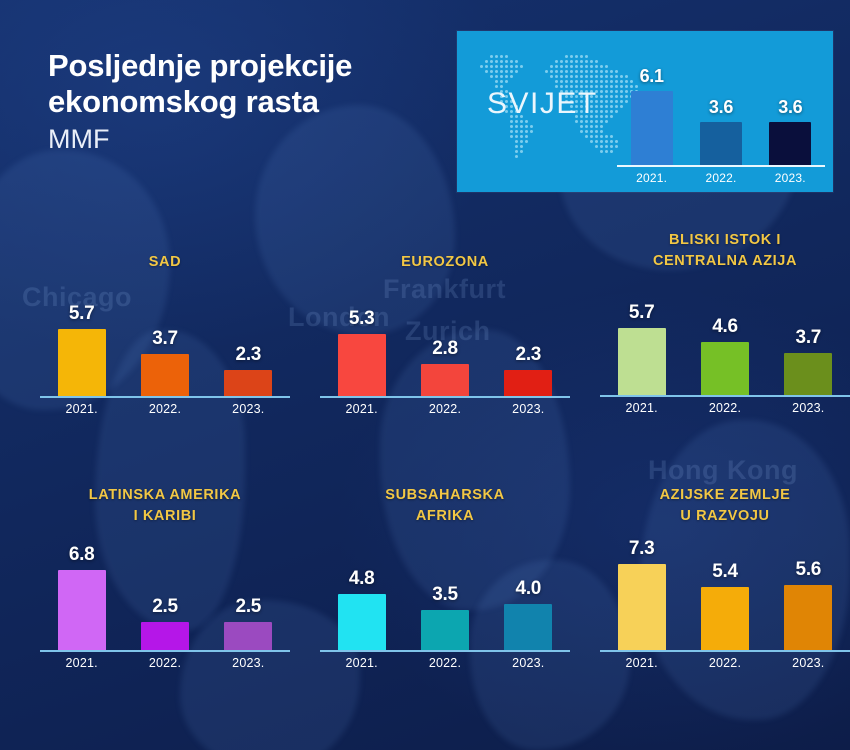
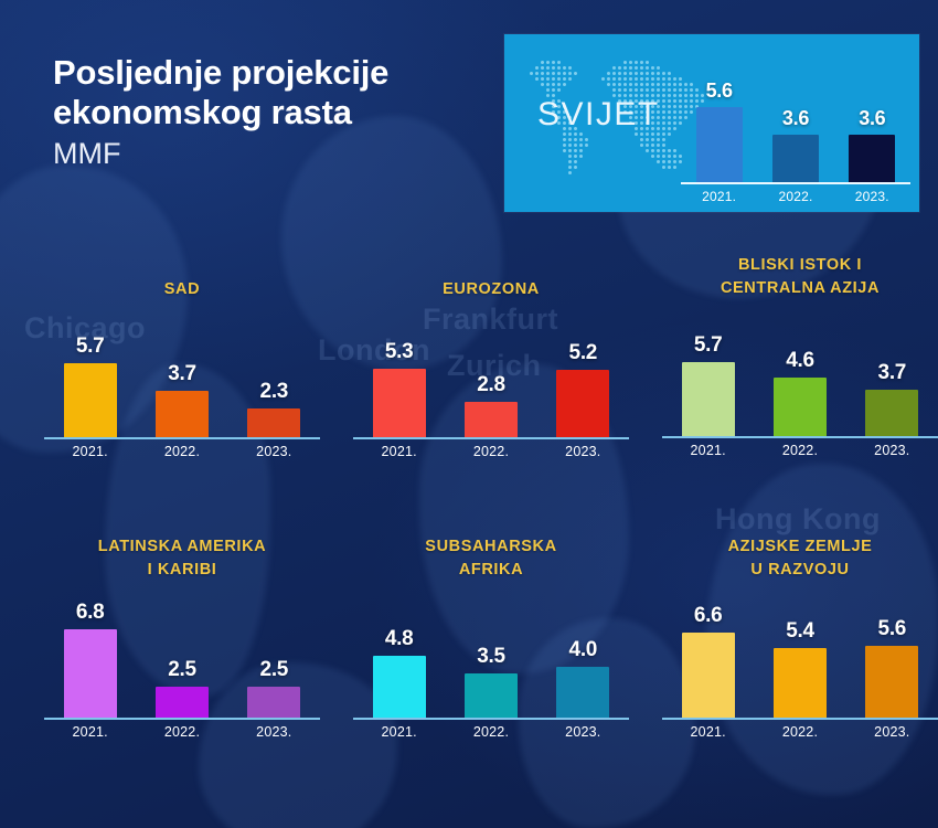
SVIJET/2021.: 6.1 -> 5.6
EUROZONA/2023.: 2.3 -> 5.2
AZIJSKE ZEMLJE U RAZVOJU/2021.: 7.3 -> 6.6
